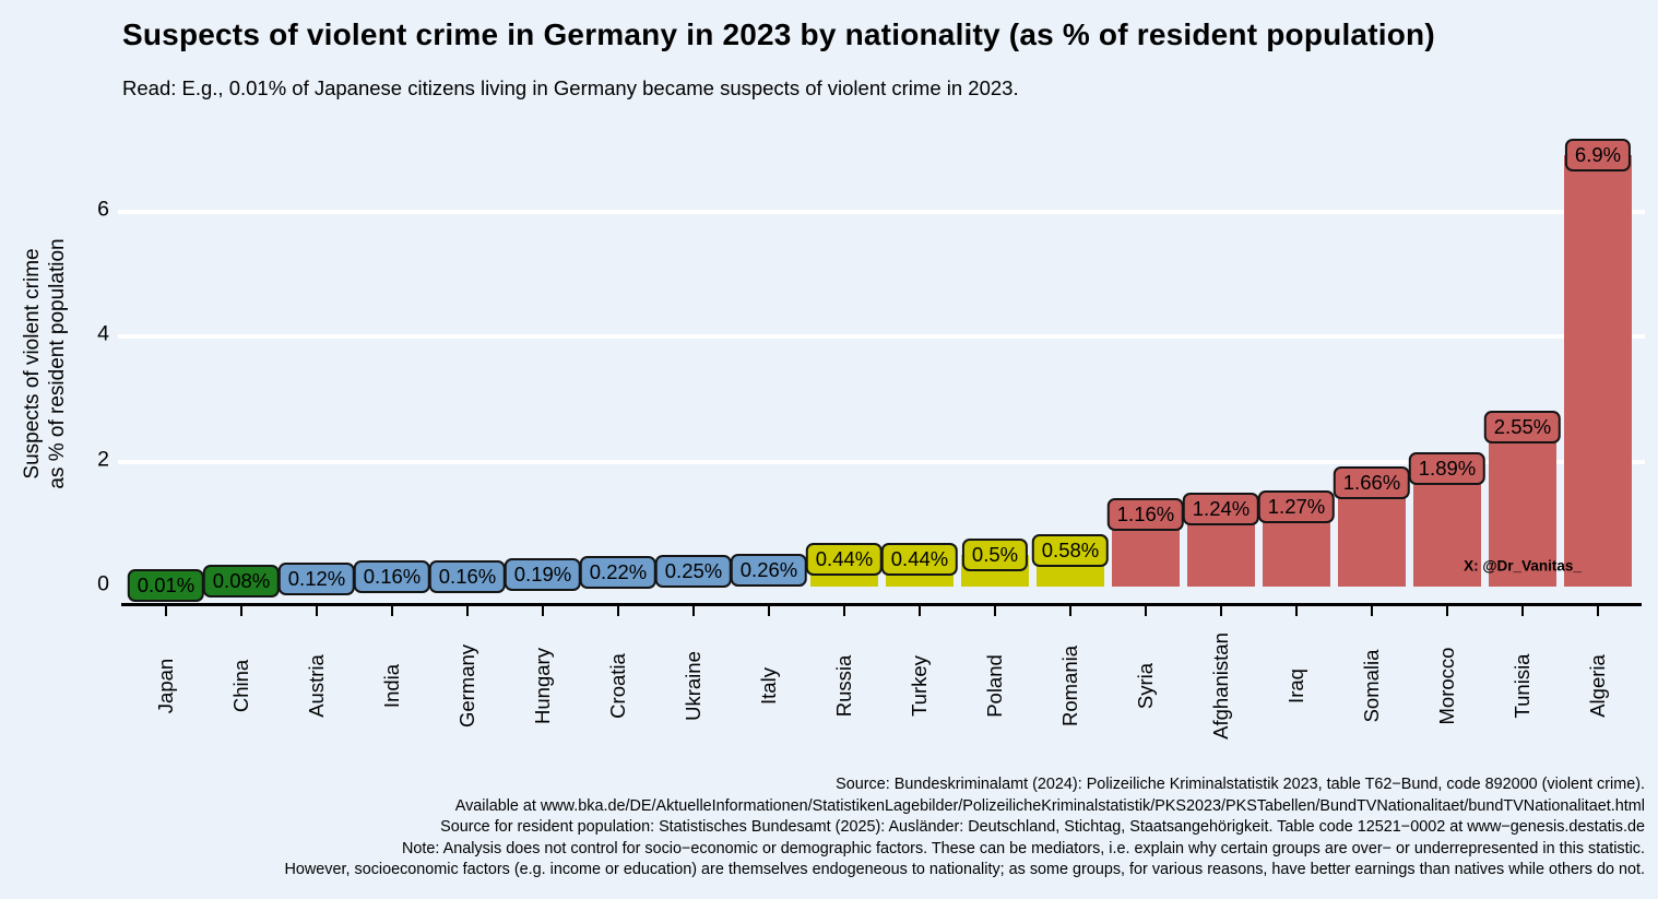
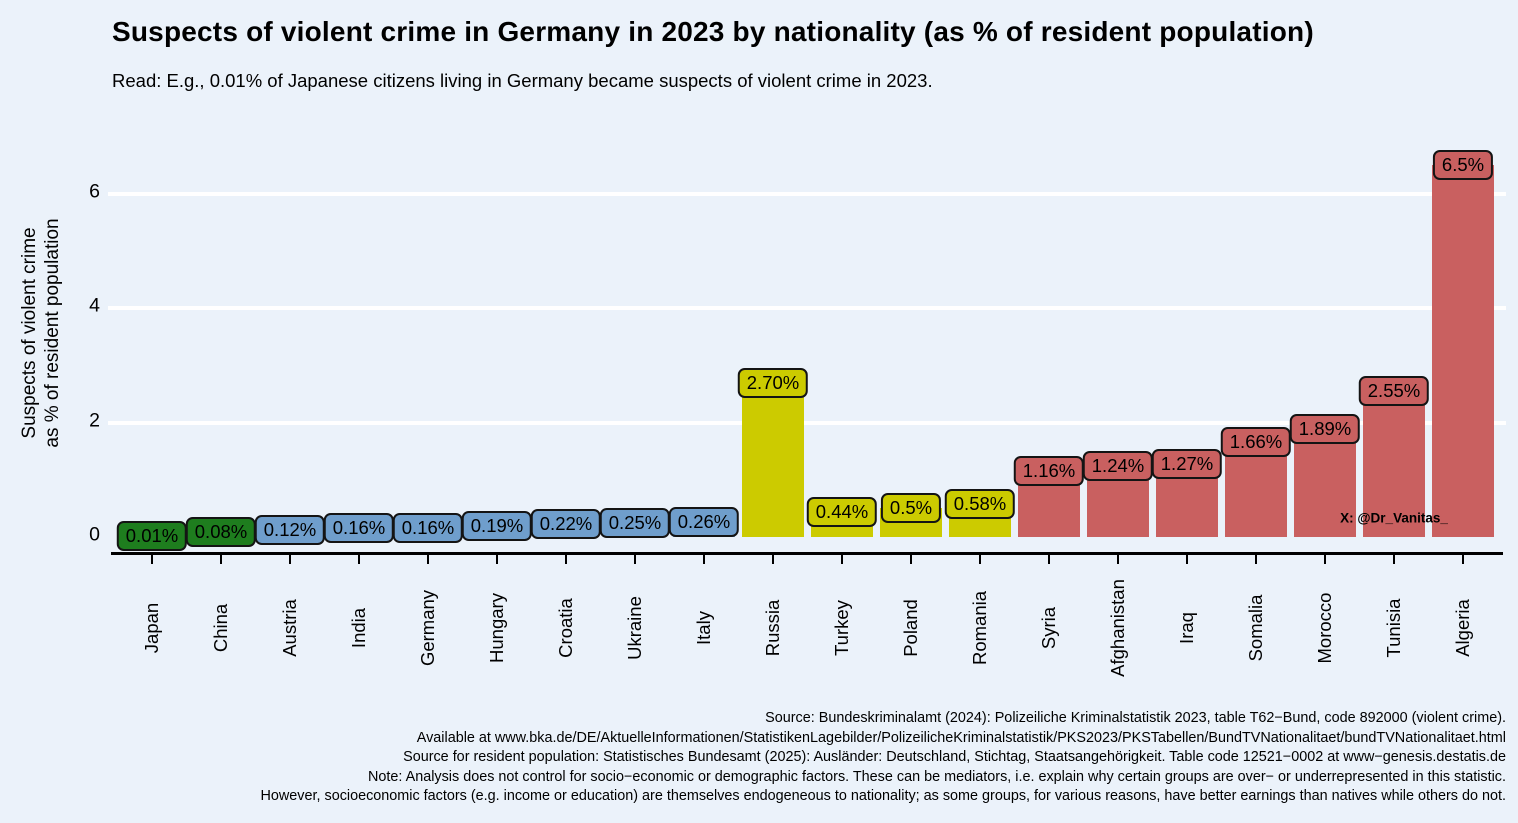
Russia: 0.44% -> 2.70%
Algeria: 6.9% -> 6.5%
